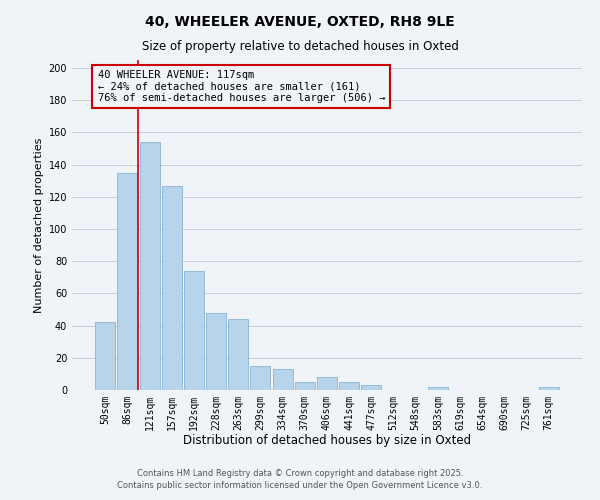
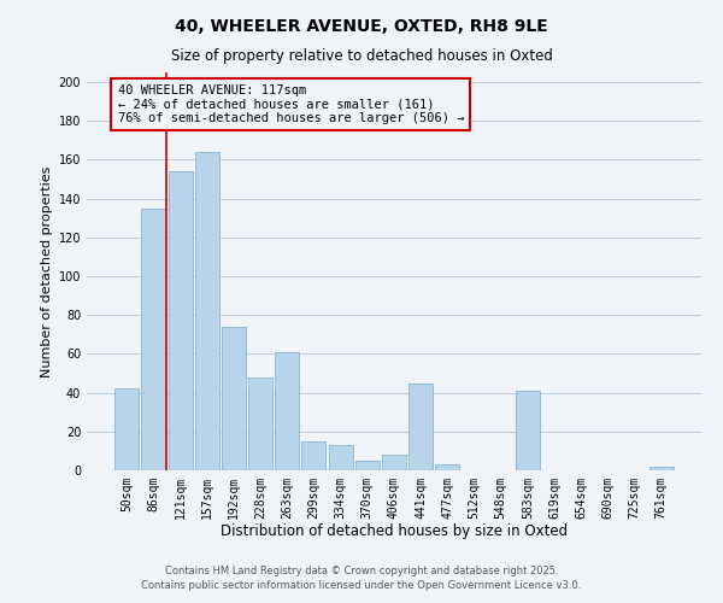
157sqm: 127 -> 164
263sqm: 44 -> 61
441sqm: 5 -> 45
583sqm: 2 -> 41
